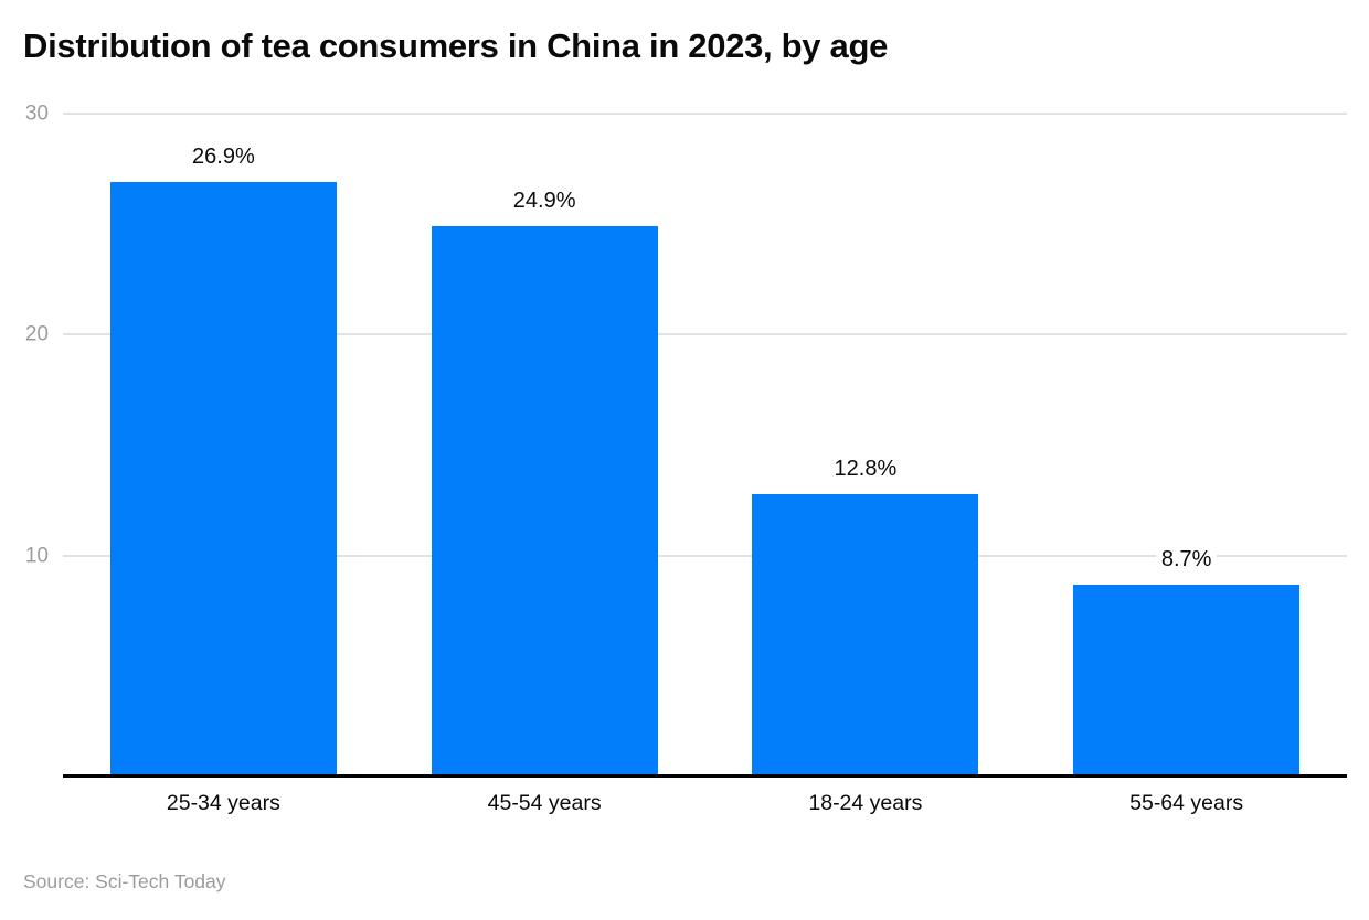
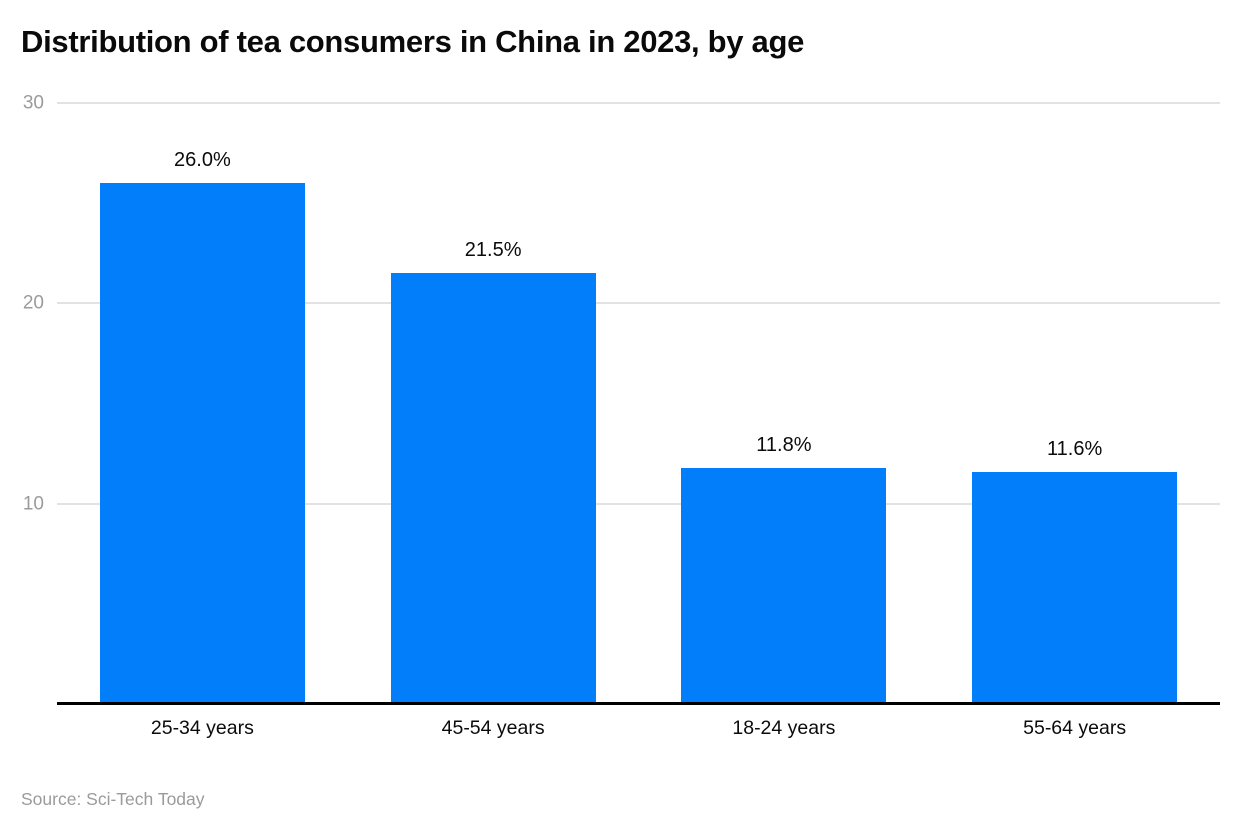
25-34 years: 26.9% -> 26.0%
45-54 years: 24.9% -> 21.5%
18-24 years: 12.8% -> 11.8%
55-64 years: 8.7% -> 11.6%
